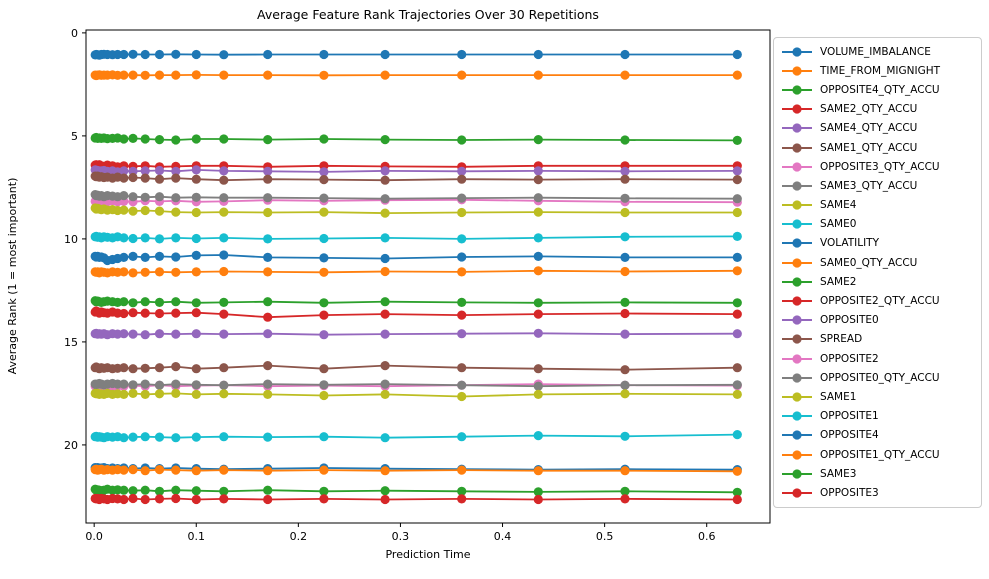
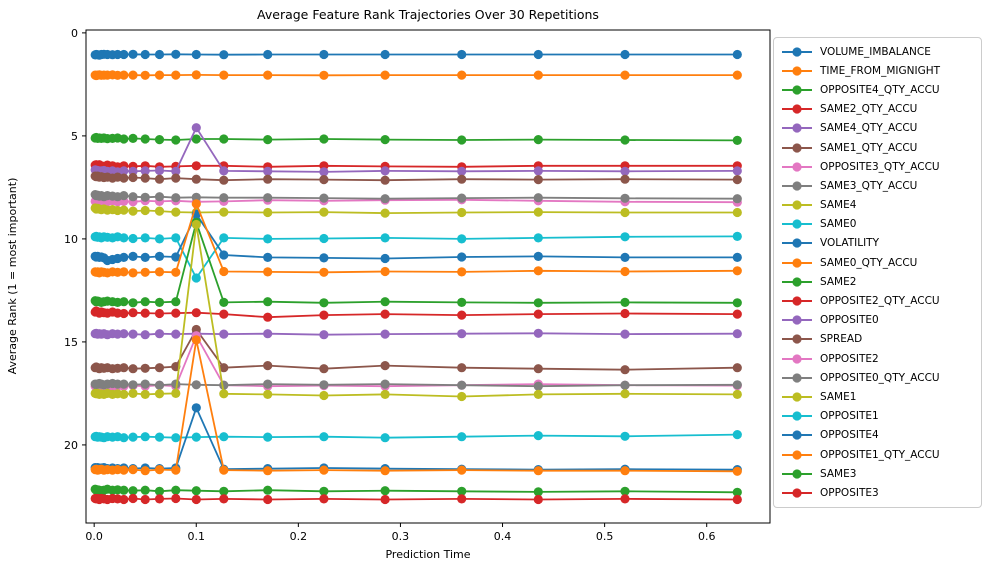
SAME4_QTY_ACCU/0.1: 6,7 -> 4,6
SAME0/0.1: 10,0 -> 11,9
VOLATILITY/0.1: 10,8 -> 8,8
SAME0_QTY_ACCU/0.1: 11,6 -> 8,3
SAME2/0.1: 13,1 -> 9,2
SPREAD/0.1: 16,3 -> 14,4
OPPOSITE2/0.1: 17,1 -> 14,7
SAME1/0.1: 17,6 -> 9,3
OPPOSITE4/0.1: 21,1 -> 18,2
OPPOSITE1_QTY_ACCU/0.1: 21,2 -> 14,9
